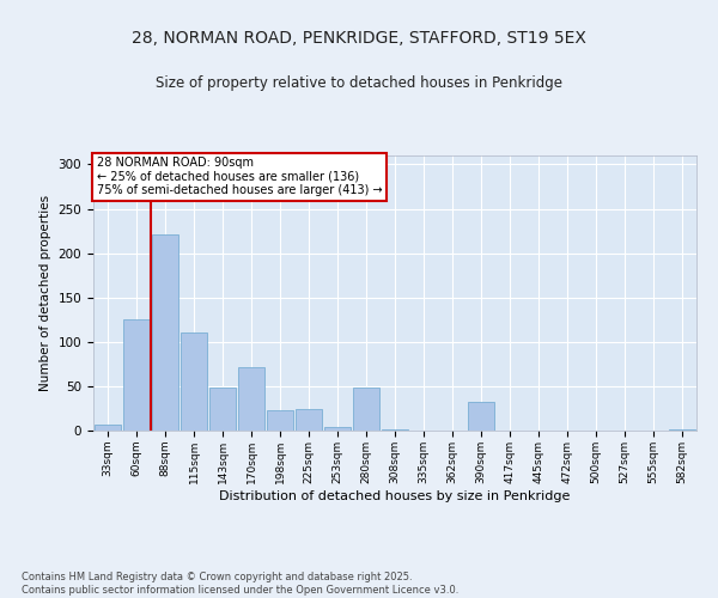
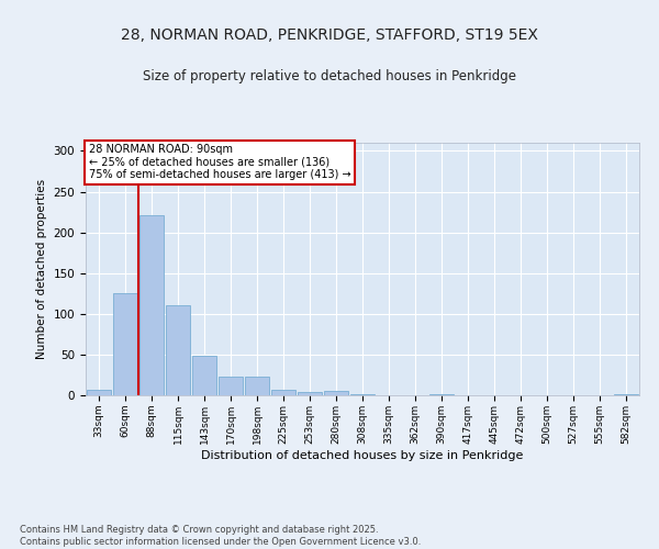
170sqm: 72 -> 23
225sqm: 24 -> 7
280sqm: 48 -> 5
390sqm: 32 -> 1
